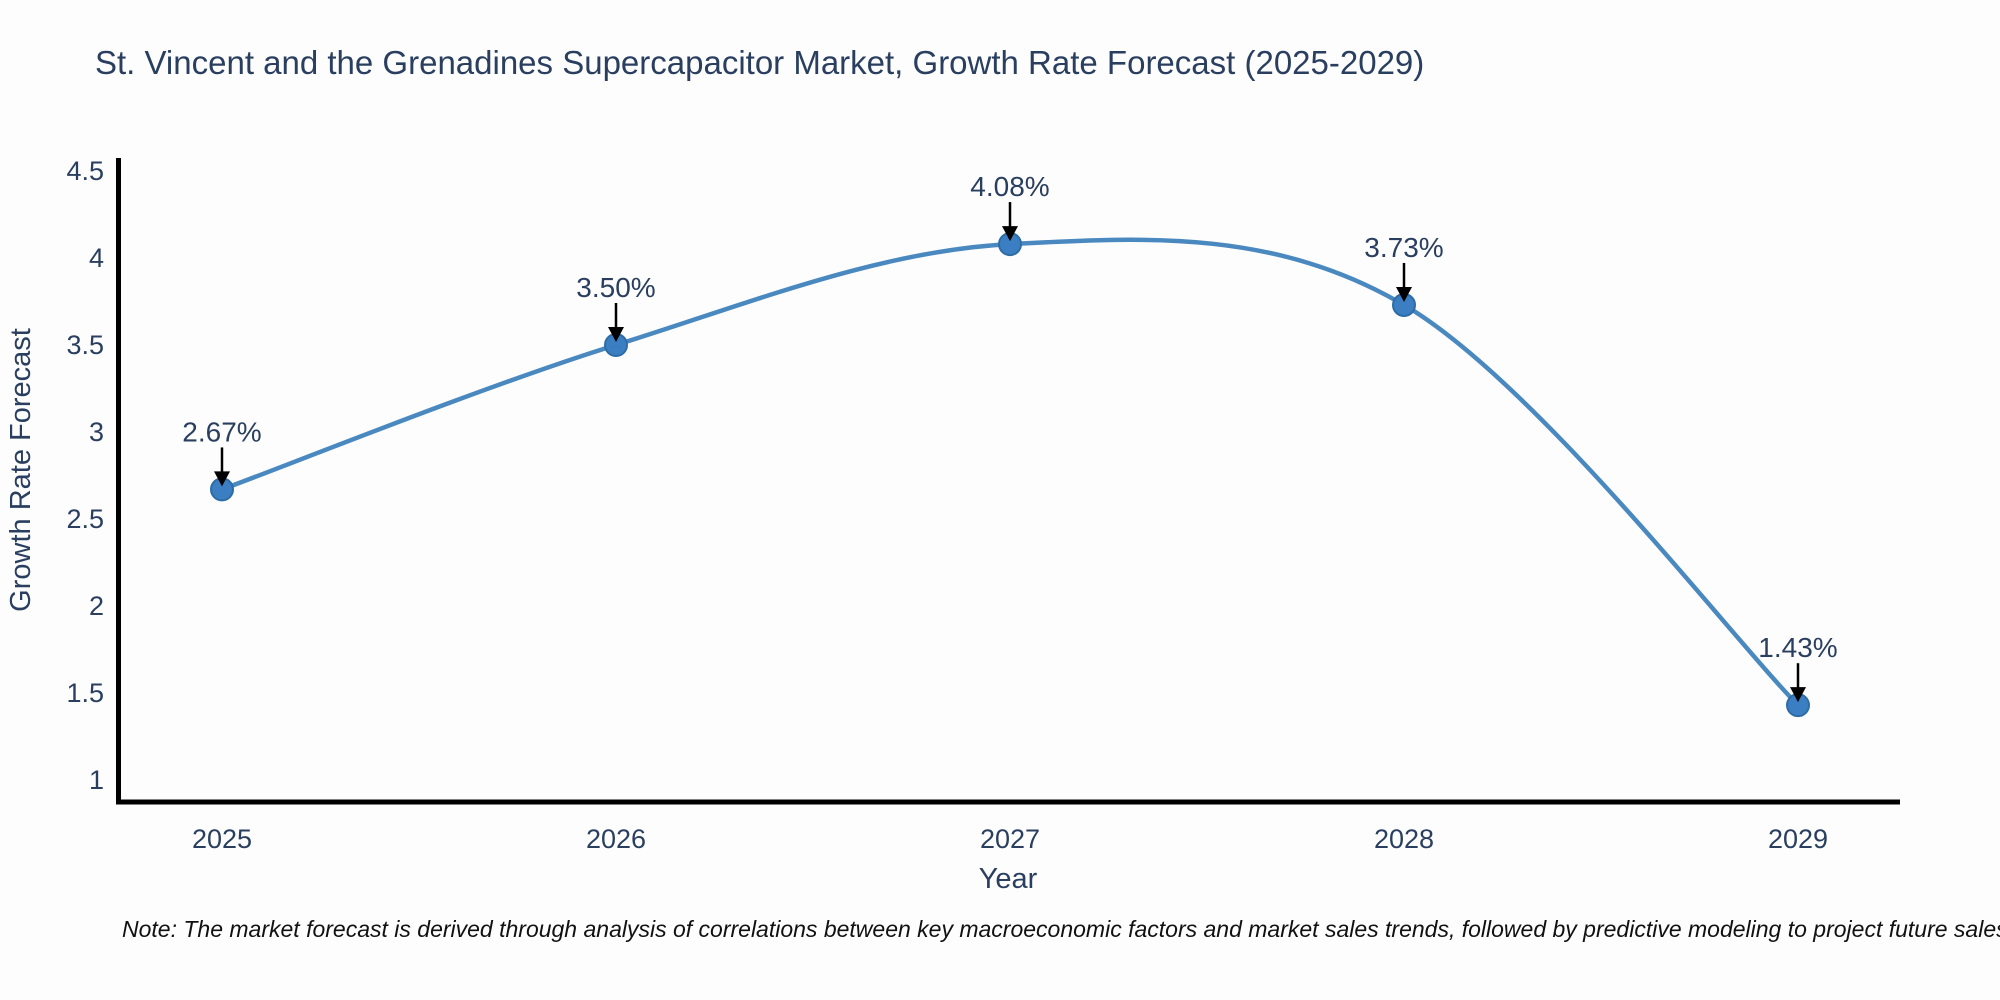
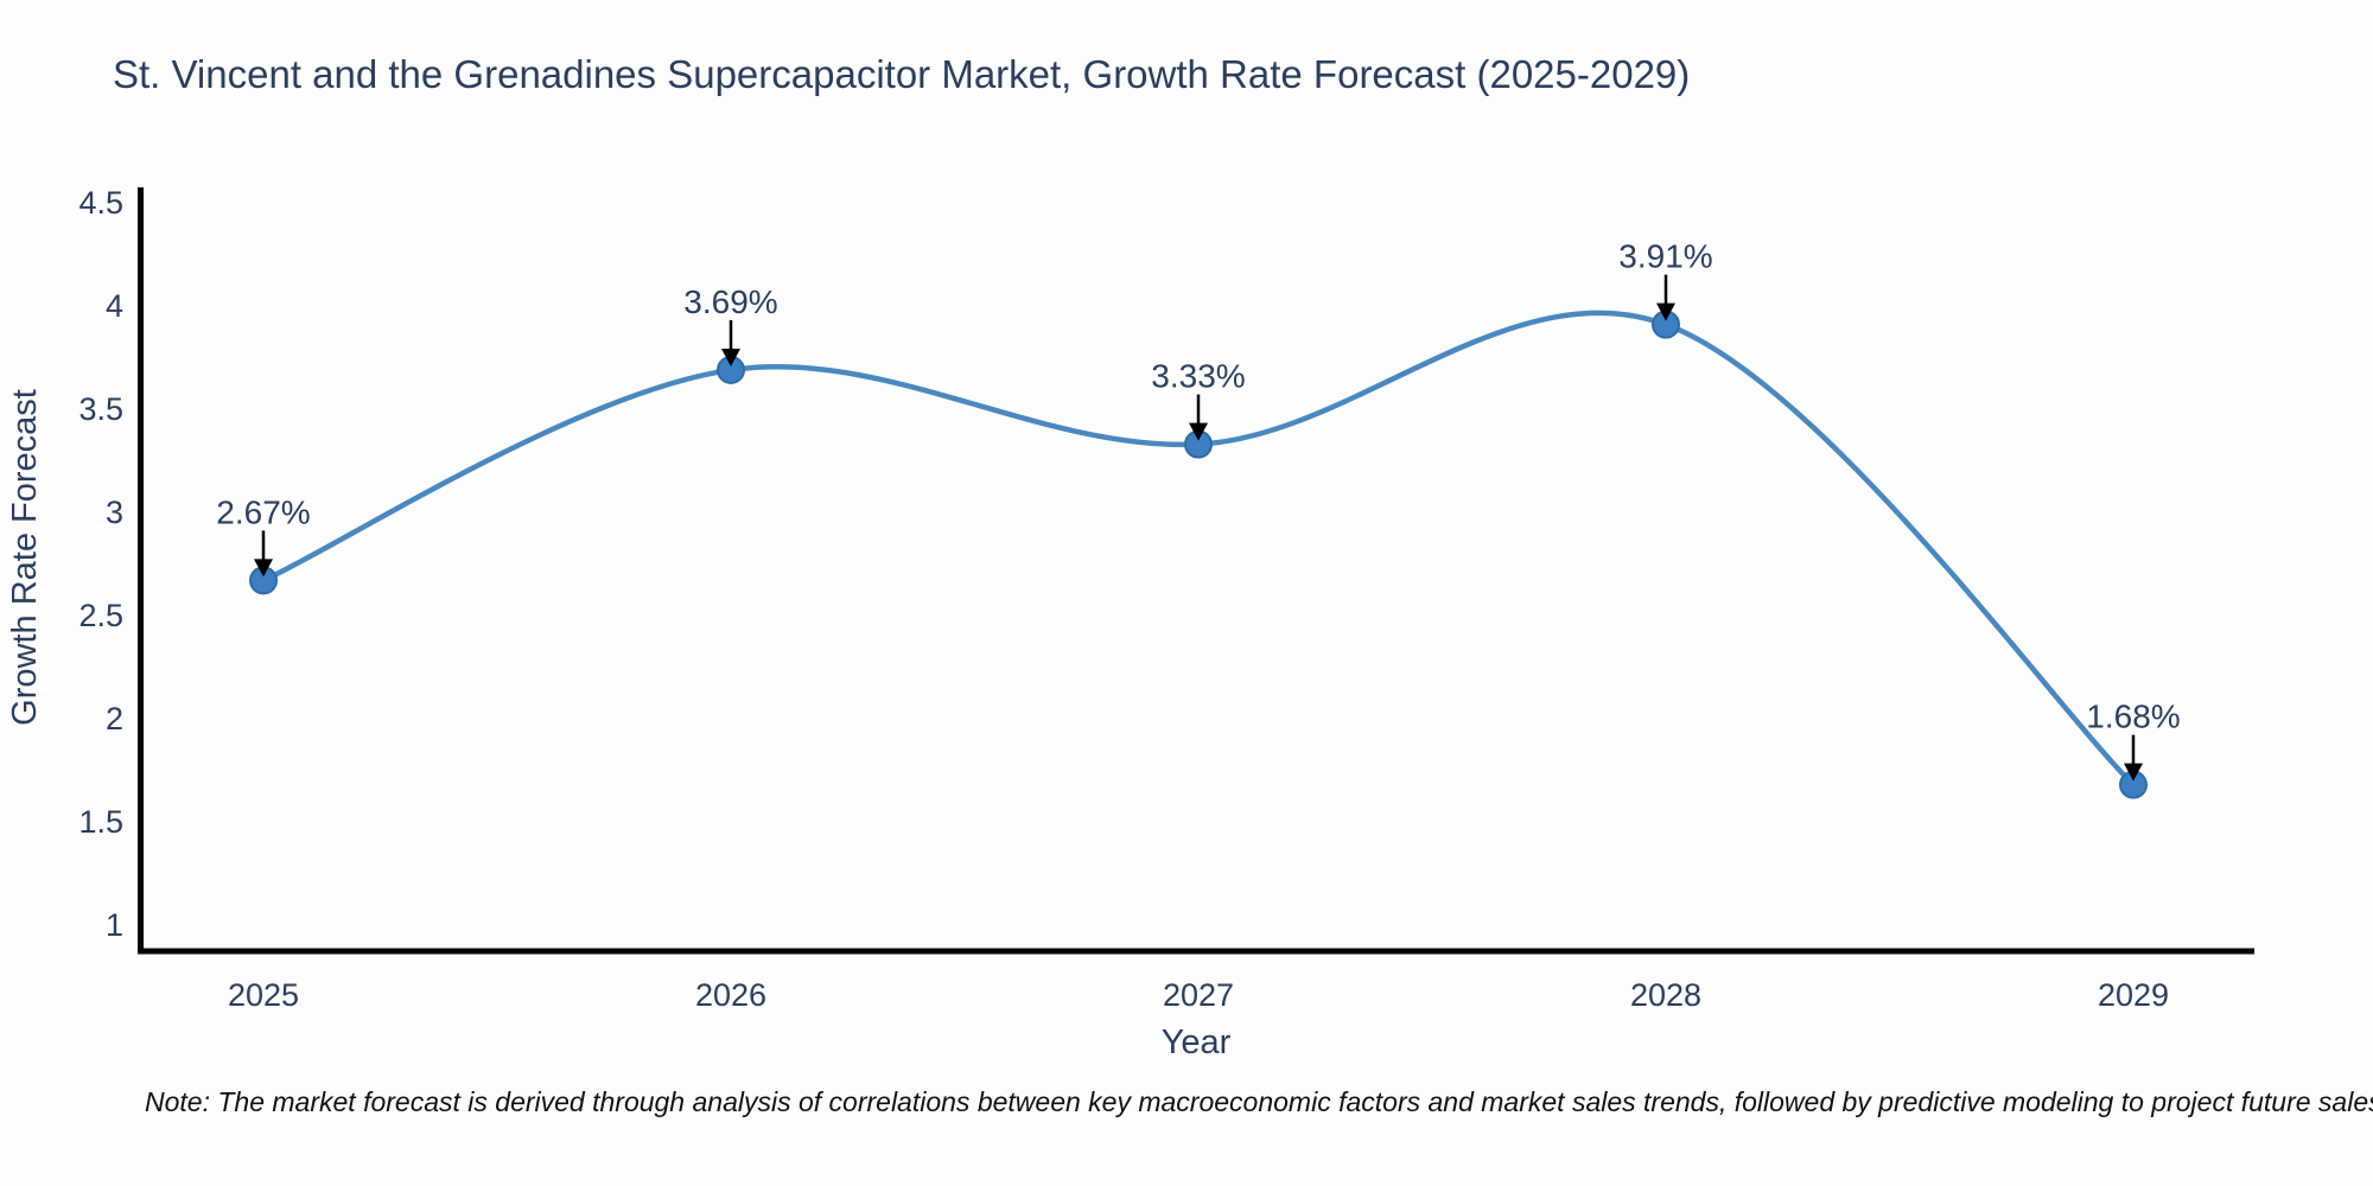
2026: 3.50% -> 3.69%
2027: 4.08% -> 3.33%
2028: 3.73% -> 3.91%
2029: 1.43% -> 1.68%
